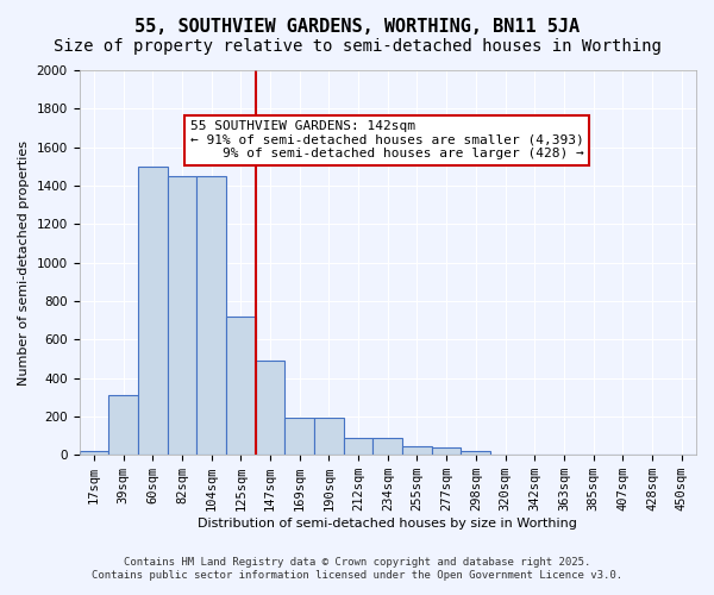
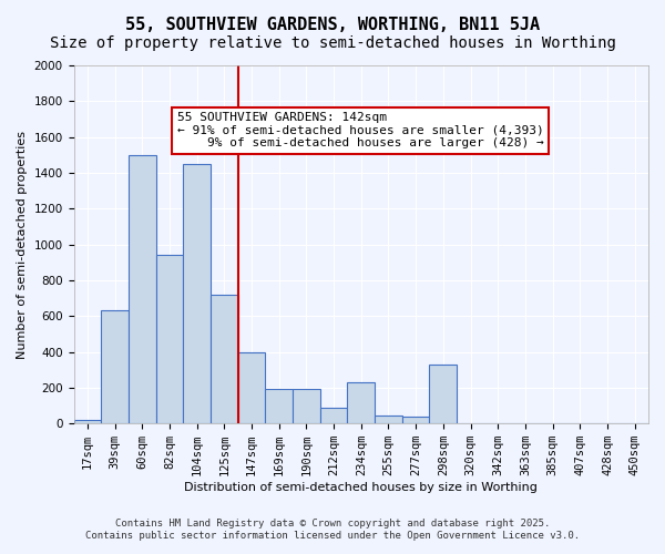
39sqm: 310 -> 630
82sqm: 1450 -> 940
147sqm: 490 -> 400
234sqm: 90 -> 230
298sqm: 20 -> 330
